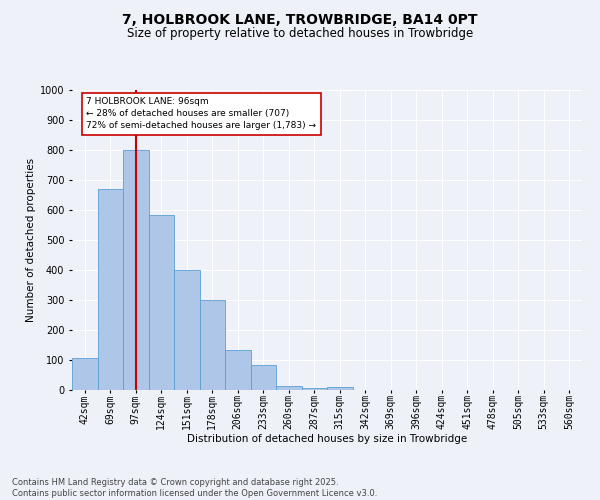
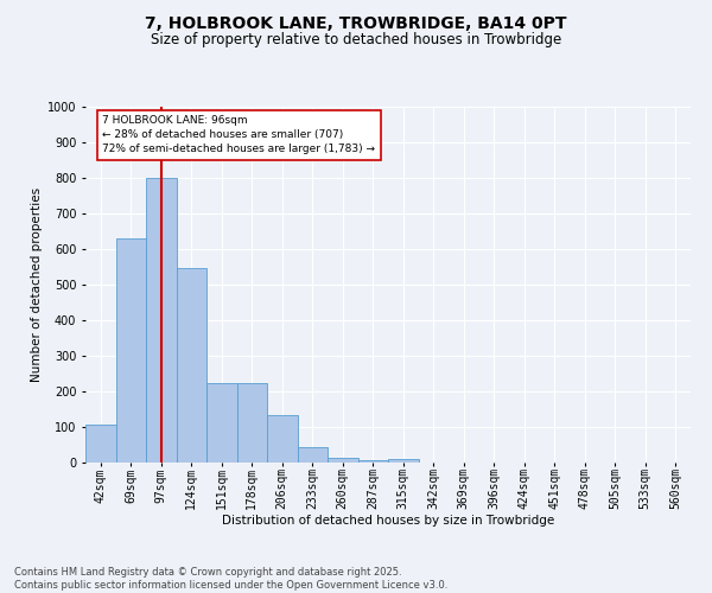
69sqm: 670 -> 630
124sqm: 585 -> 548
151sqm: 400 -> 222
178sqm: 300 -> 222
233sqm: 85 -> 42
